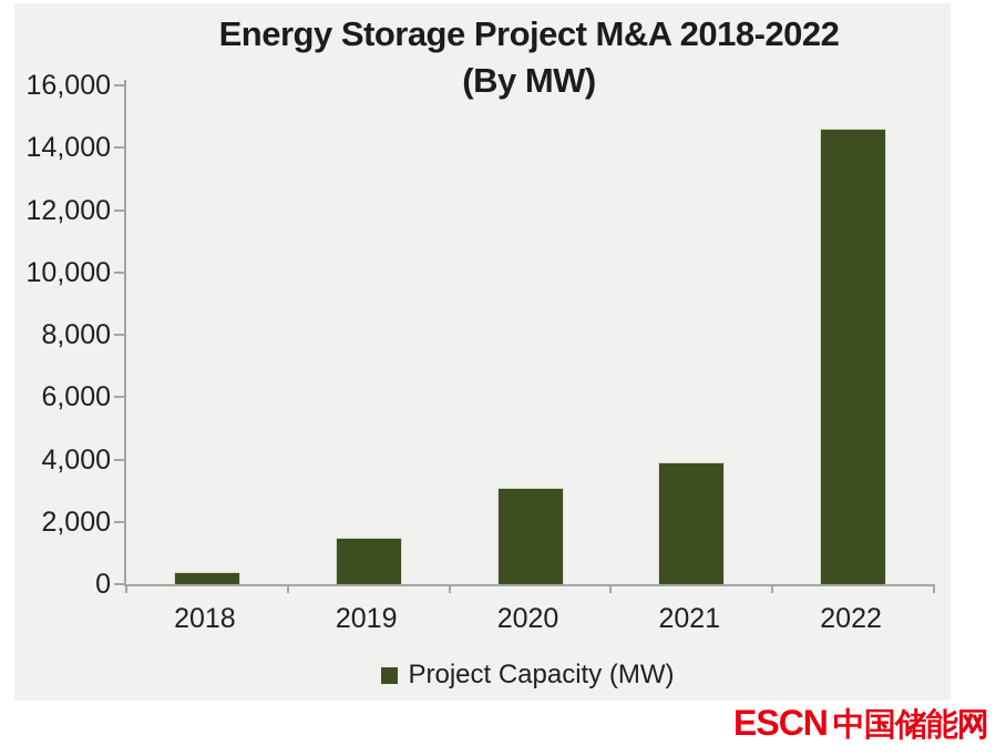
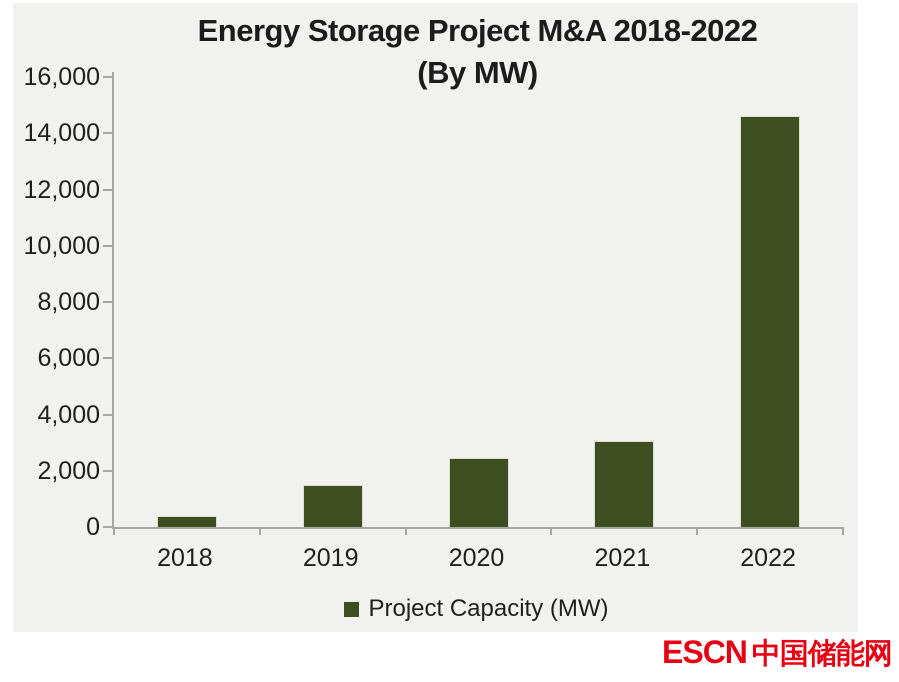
2020: 3100 -> 2400
2021: 3900 -> 3000
